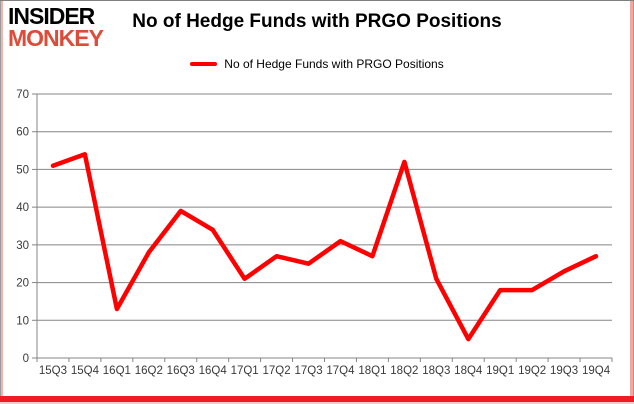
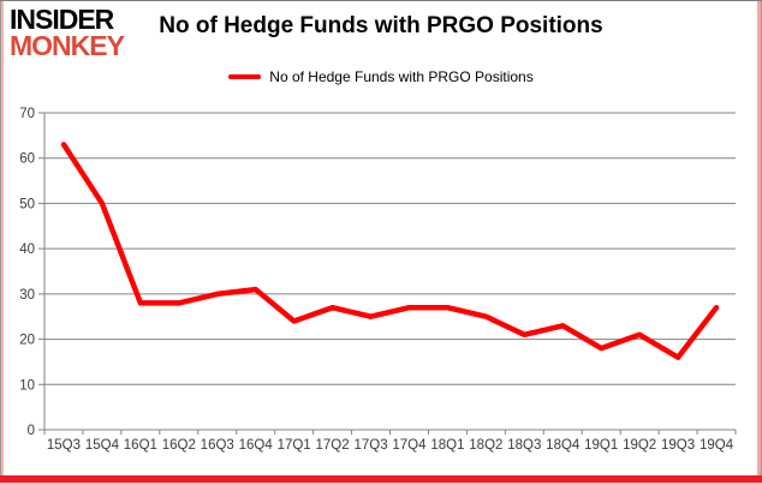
15Q3: 51 -> 63
15Q4: 54 -> 50
16Q1: 13 -> 28
16Q3: 39 -> 30
16Q4: 34 -> 31
17Q1: 21 -> 24
17Q4: 31 -> 27
18Q2: 52 -> 25
18Q4: 5 -> 23
19Q2: 18 -> 21
19Q3: 23 -> 16
